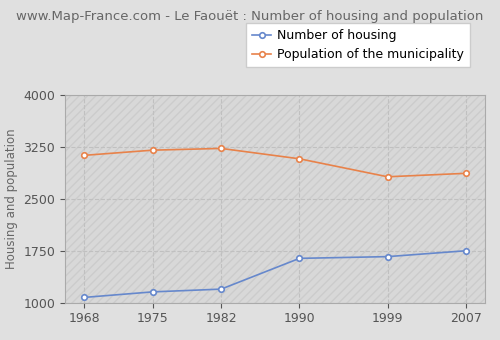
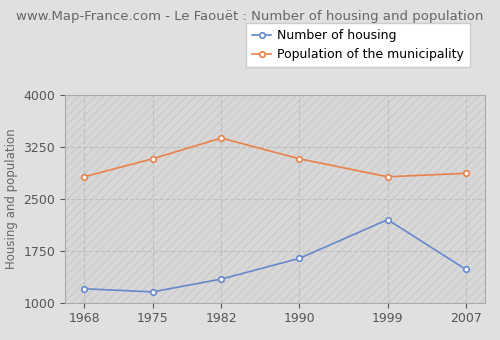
Number of housing/1968: 1080 -> 1200
Population of the municipality/1968: 3130 -> 2820
Population of the municipality/1975: 3200 -> 3080
Number of housing/1982: 1200 -> 1340
Population of the municipality/1982: 3230 -> 3380
Number of housing/1999: 1660 -> 2200
Number of housing/2007: 1750 -> 1480
